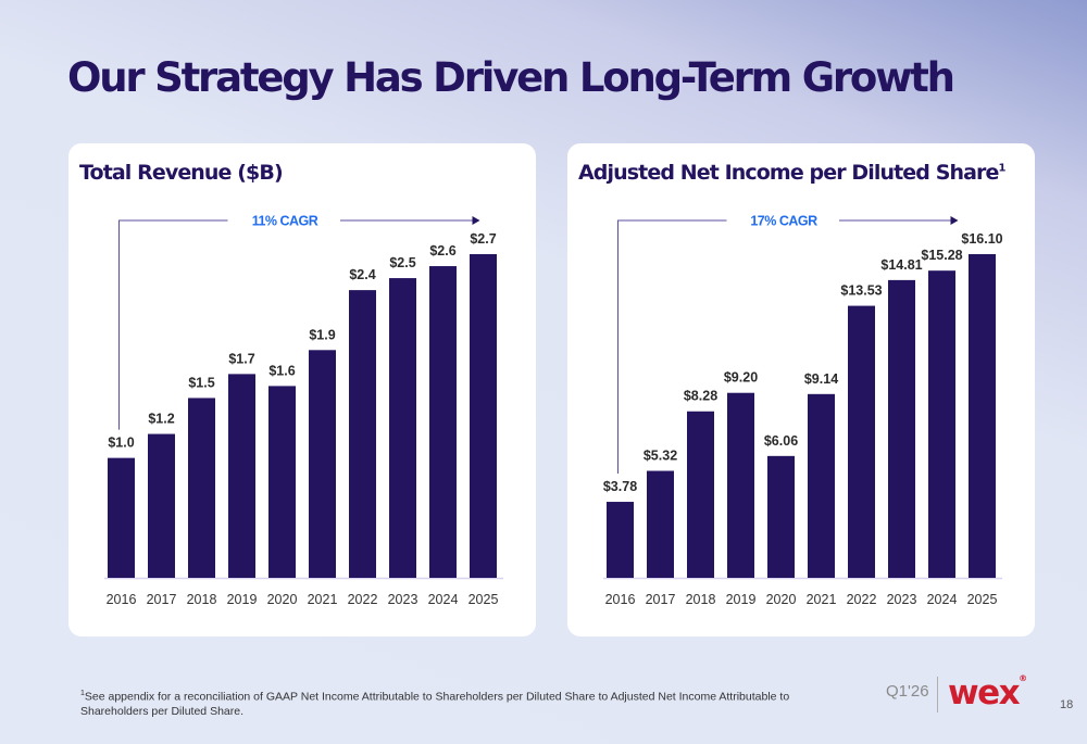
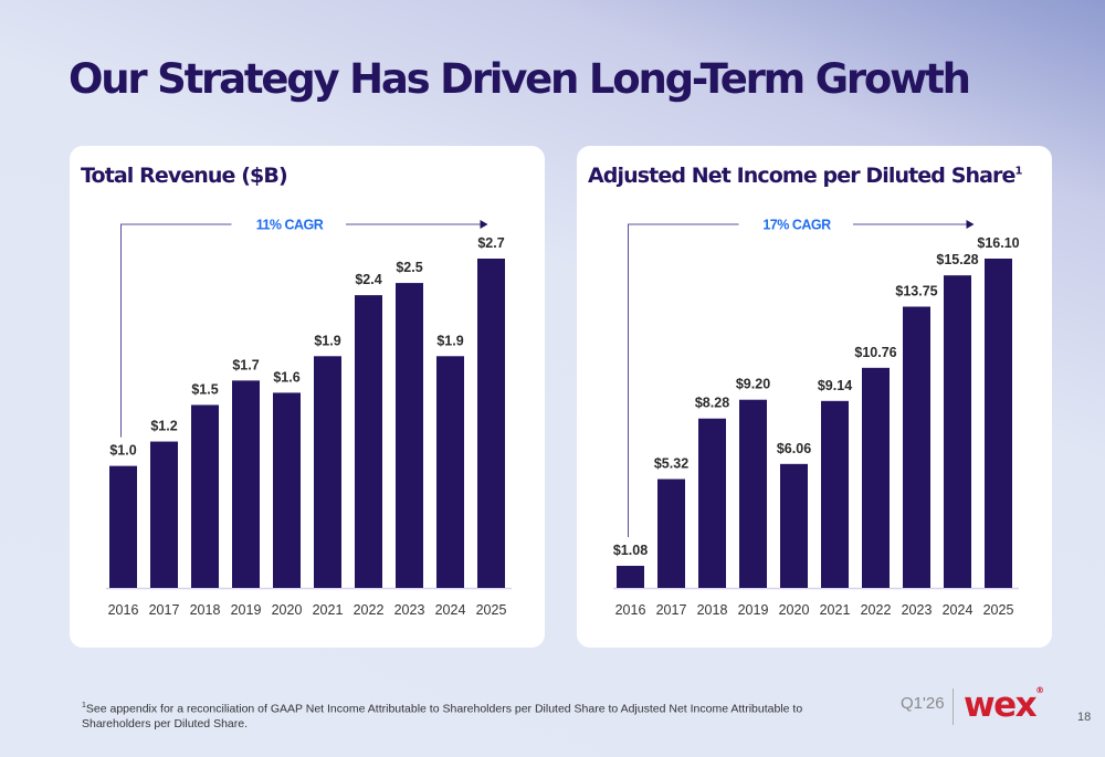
Total Revenue ($B)/2024: $2.6 -> $1.9
Adjusted Net Income per Diluted Share/2016: $3.78 -> $1.08
Adjusted Net Income per Diluted Share/2022: $13.53 -> $10.76
Adjusted Net Income per Diluted Share/2023: $14.81 -> $13.75
